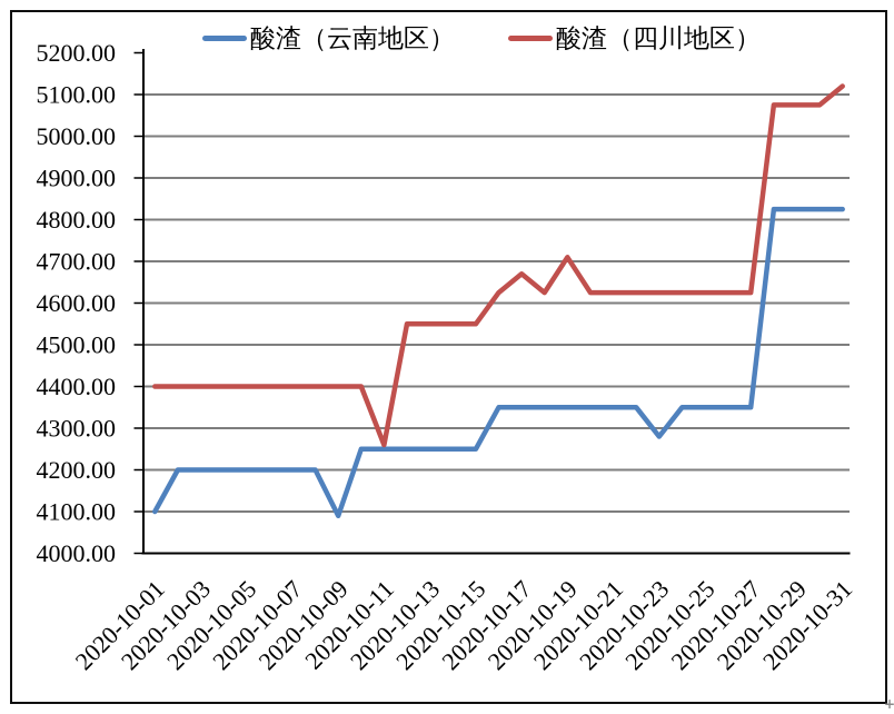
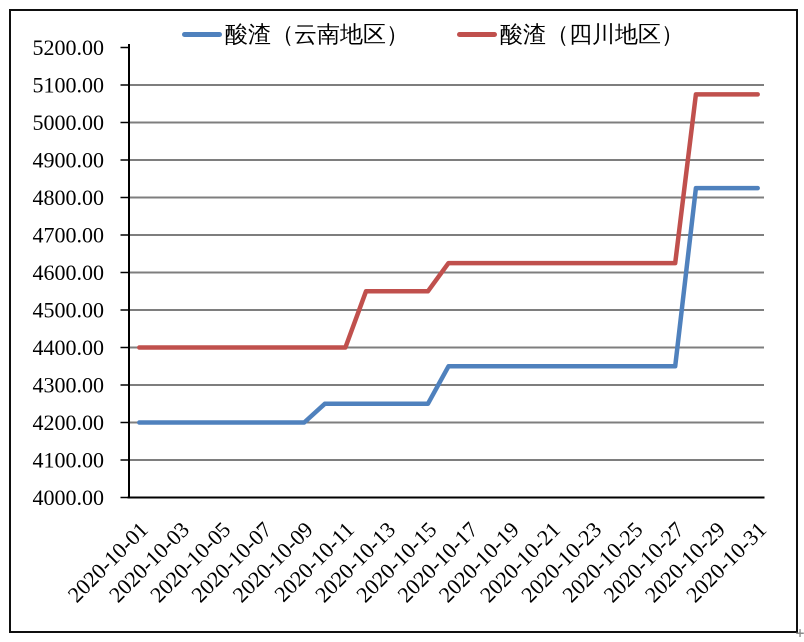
酸渣（云南地区）/2020-10-01: 4100 -> 4200
酸渣（云南地区）/2020-10-09: 4090 -> 4200
酸渣（四川地区）/2020-10-11: 4260 -> 4400
酸渣（四川地区）/2020-10-17: 4670 -> 4620
酸渣（四川地区）/2020-10-19: 4710 -> 4620
酸渣（云南地区）/2020-10-23: 4280 -> 4350
酸渣（四川地区）/2020-10-31: 5120 -> 5080
